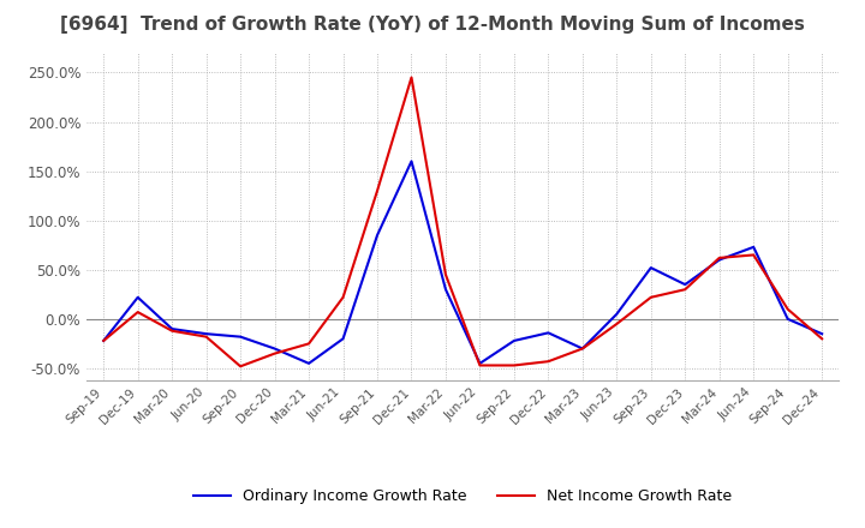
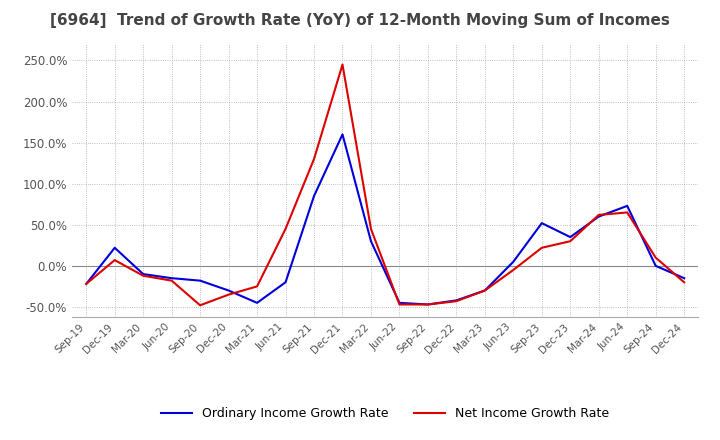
Net Income Growth Rate/Jun-21: 22% -> 45%
Ordinary Income Growth Rate/Sep-22: -22% -> -47%
Ordinary Income Growth Rate/Dec-22: -14% -> -42%
